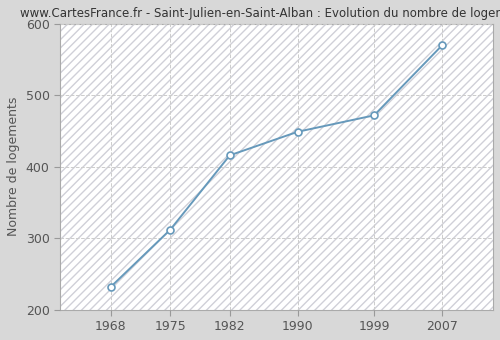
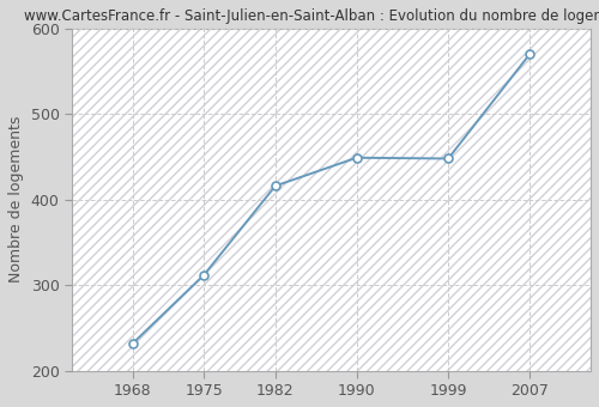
1999: 472 -> 448
